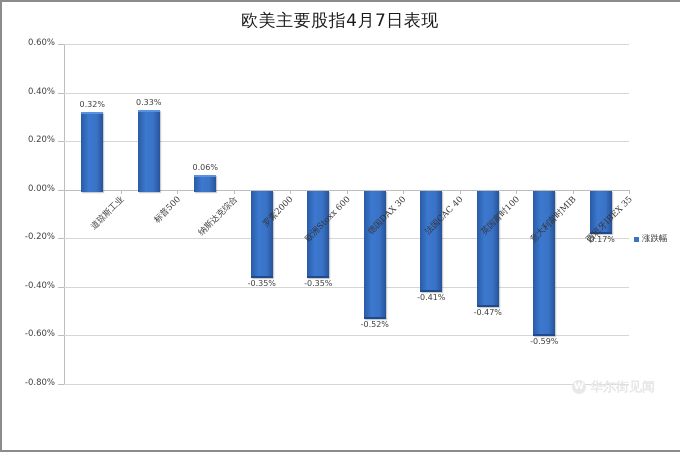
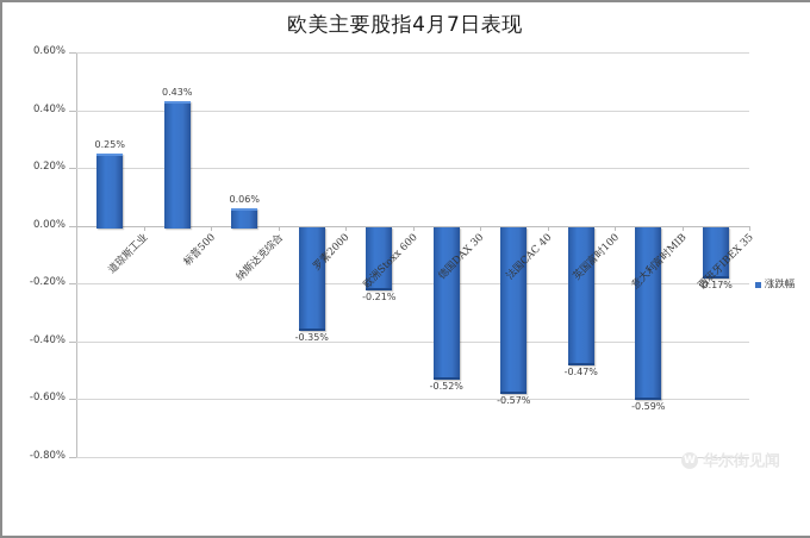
道琼斯工业: 0.32% -> 0.25%
标普500: 0.33% -> 0.43%
欧洲Stoxx 600: -0.35% -> -0.21%
法国CAC 40: -0.41% -> -0.57%
